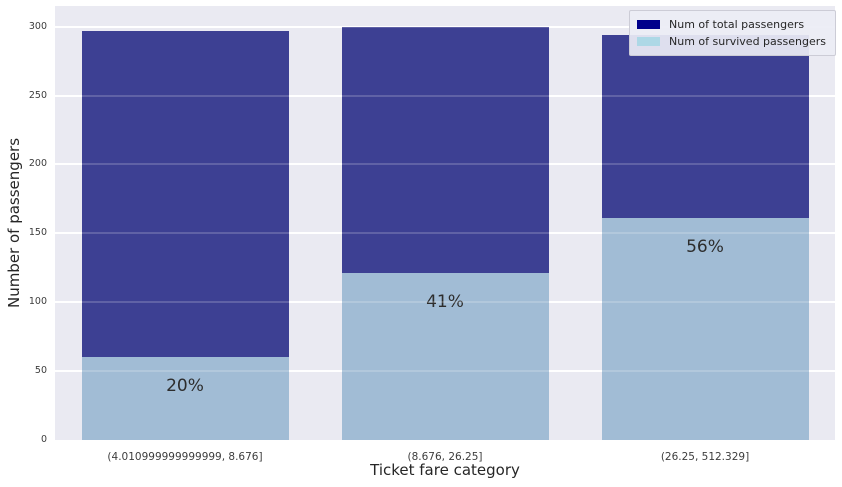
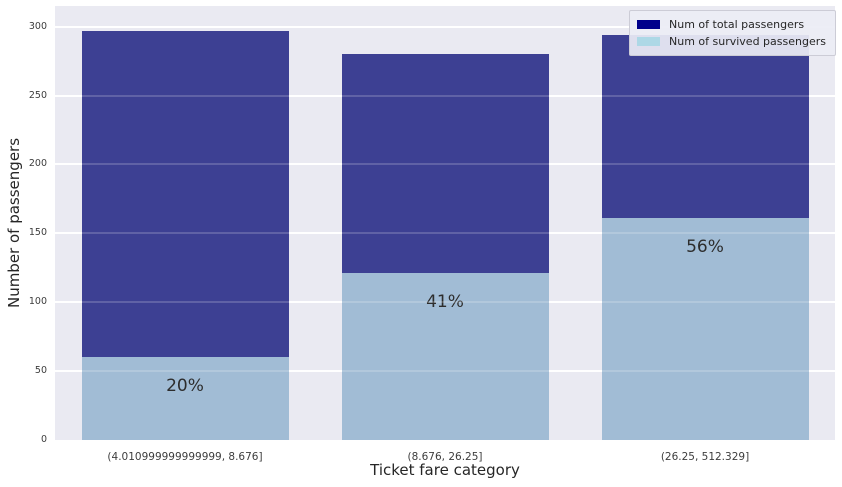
Num of total passengers/(8.676, 26.25]: 300 -> 280
